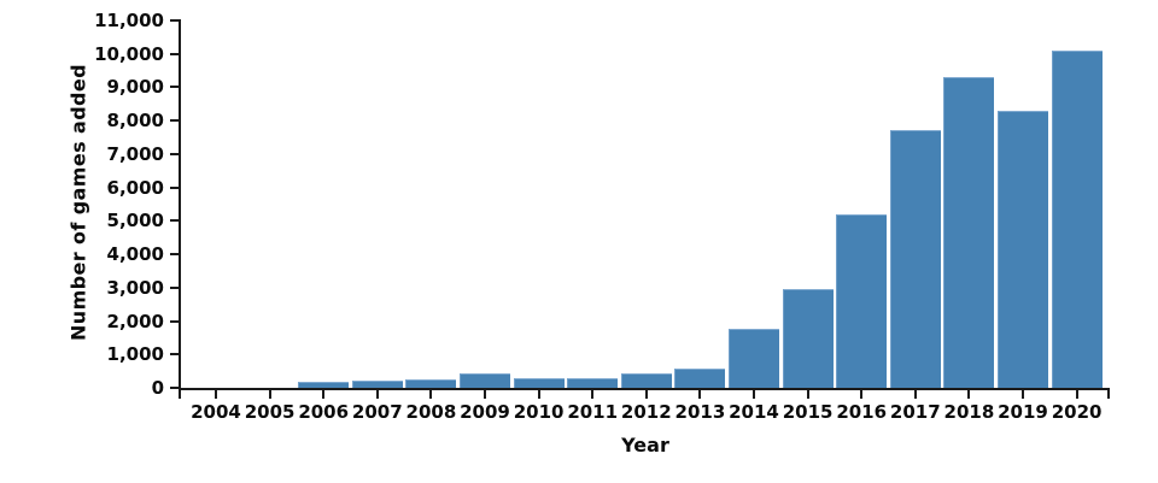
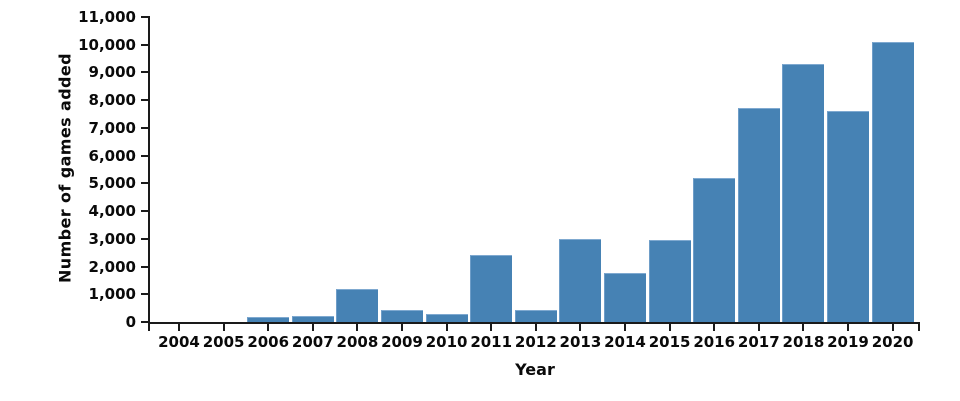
2008: 200 -> 1200
2011: 300 -> 2400
2013: 600 -> 3000
2019: 8300 -> 7600
